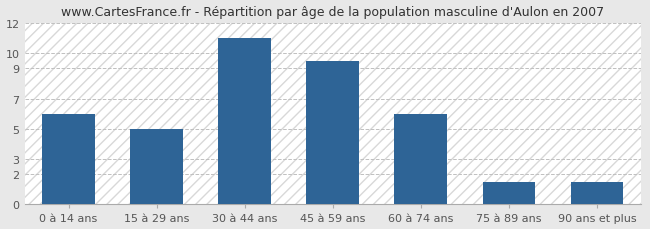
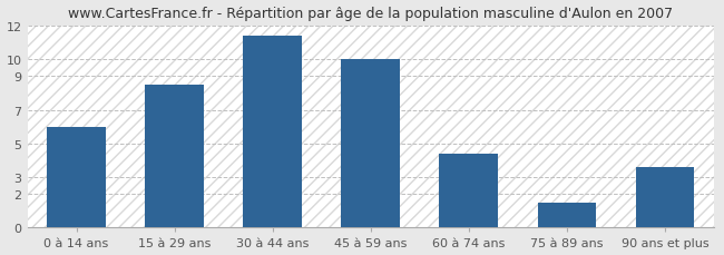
15 à 29 ans: 5.0 -> 8.5
30 à 44 ans: 11.0 -> 11.4
45 à 59 ans: 9.5 -> 10.0
60 à 74 ans: 6.0 -> 4.4
90 ans et plus: 1.5 -> 3.6
